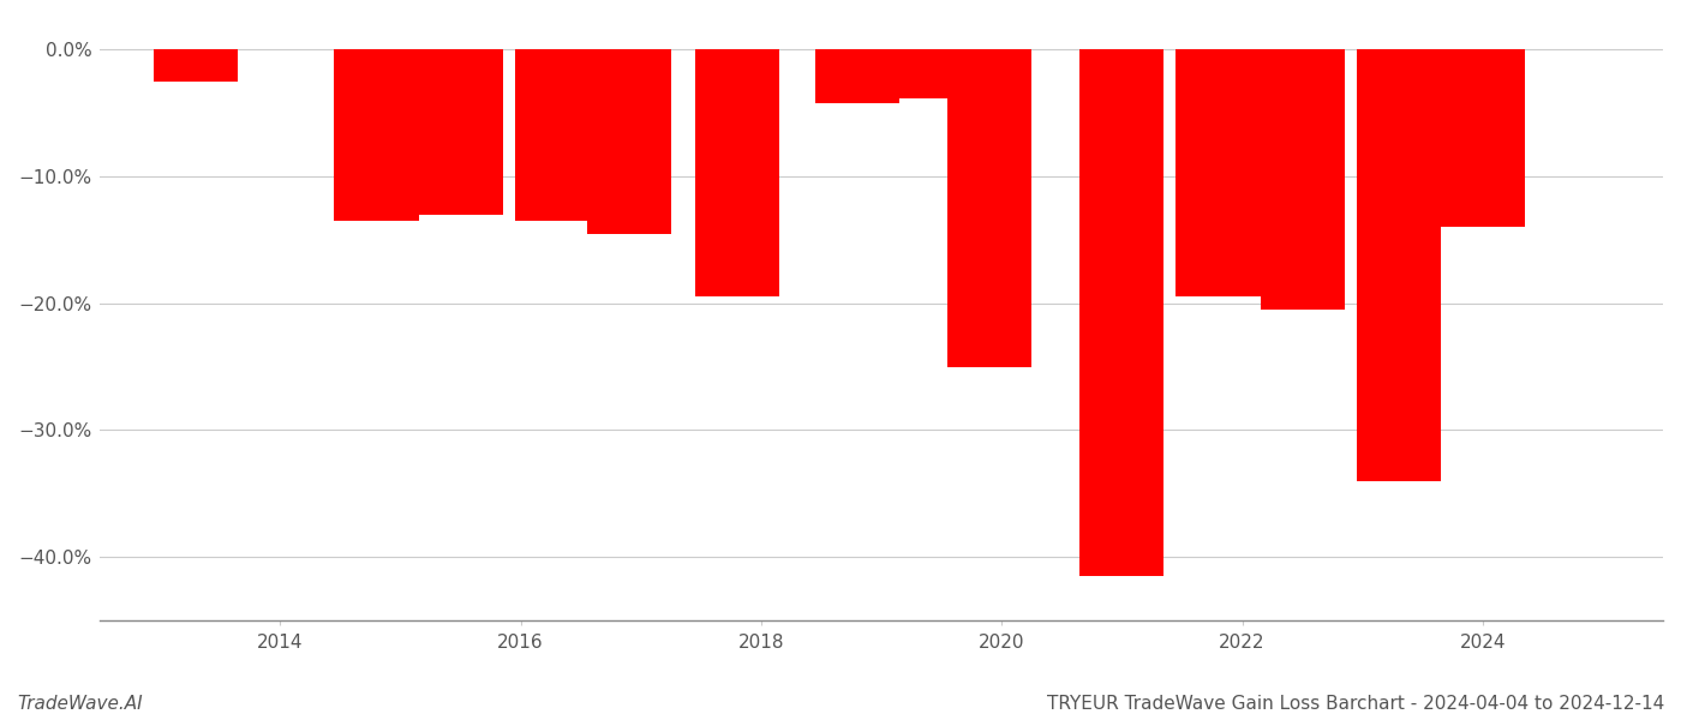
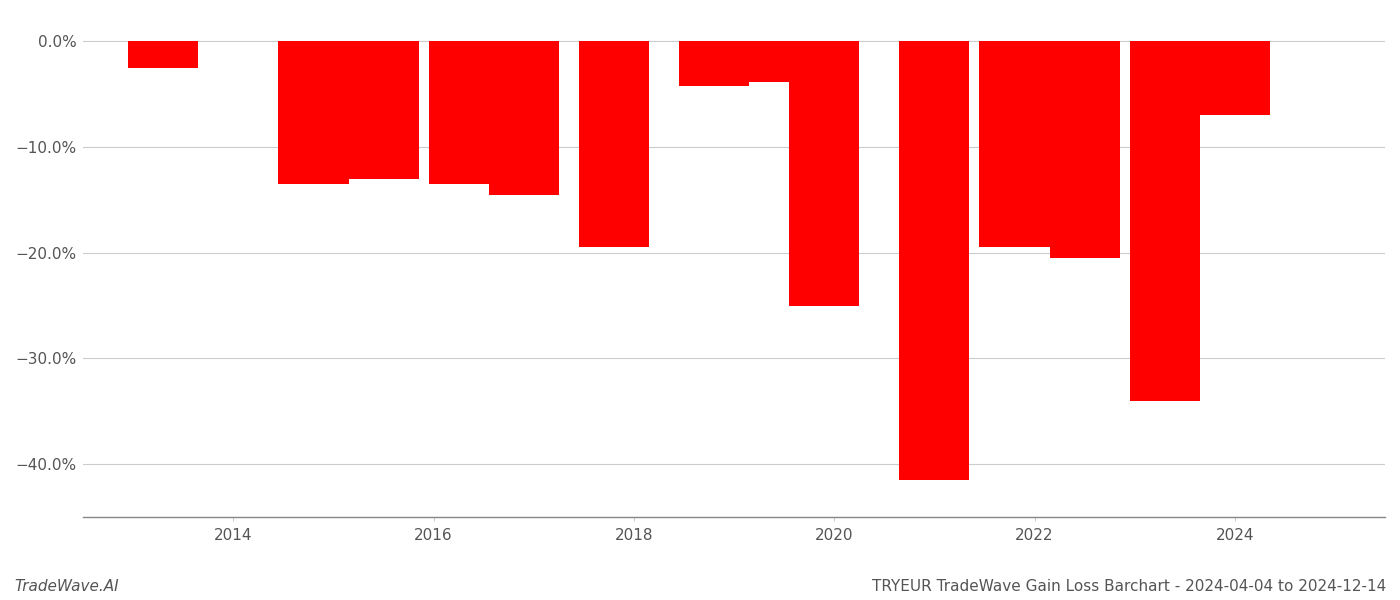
2024: -14.0% -> -7.0%
